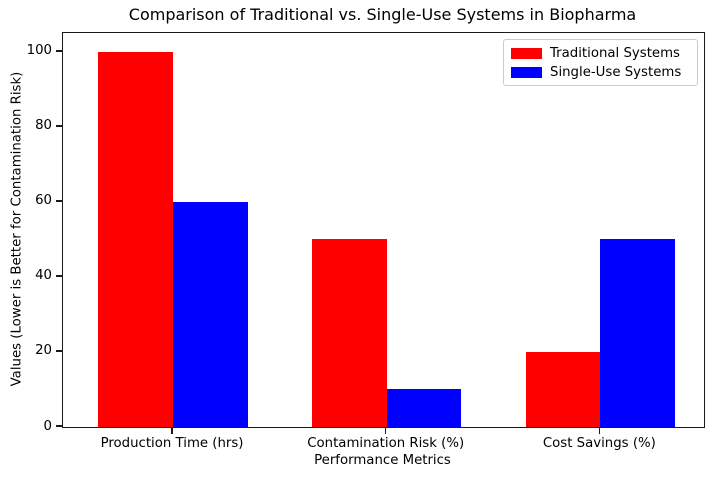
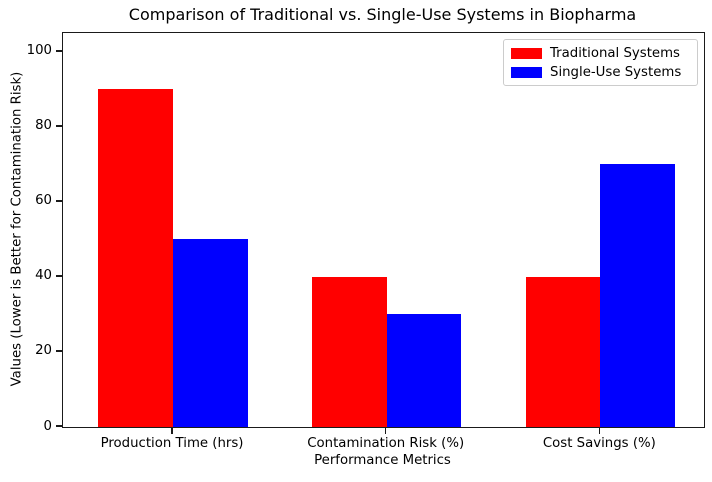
Traditional Systems/Production Time (hrs): 100 -> 90
Single-Use Systems/Production Time (hrs): 60 -> 50
Traditional Systems/Contamination Risk (%): 50 -> 40
Single-Use Systems/Contamination Risk (%): 10 -> 30
Traditional Systems/Cost Savings (%): 20 -> 40
Single-Use Systems/Cost Savings (%): 50 -> 70
